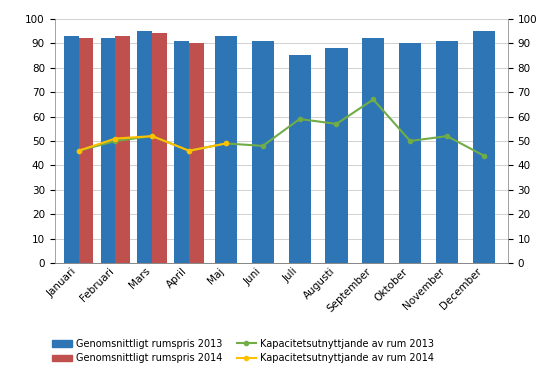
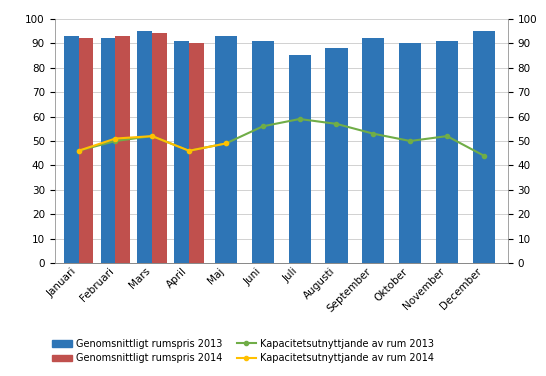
Kapacitetsutnyttjande av rum 2013/Juni: 48 -> 56
Kapacitetsutnyttjande av rum 2013/September: 67 -> 53
